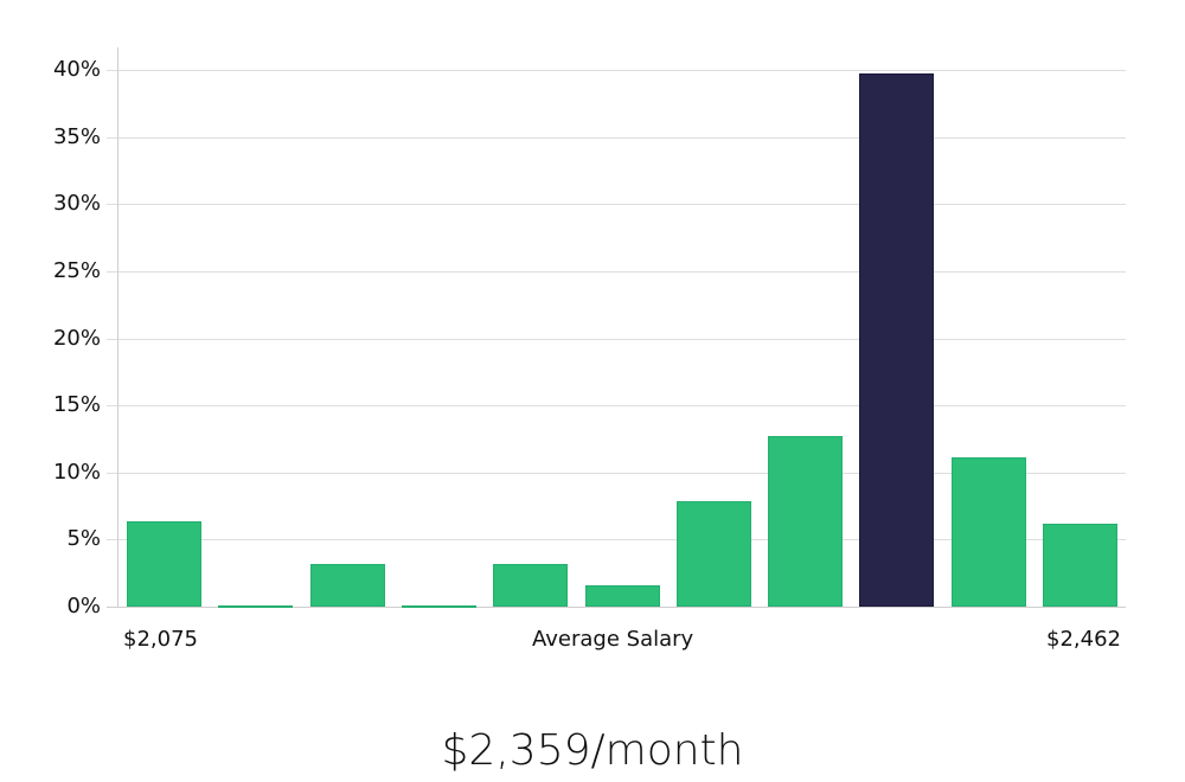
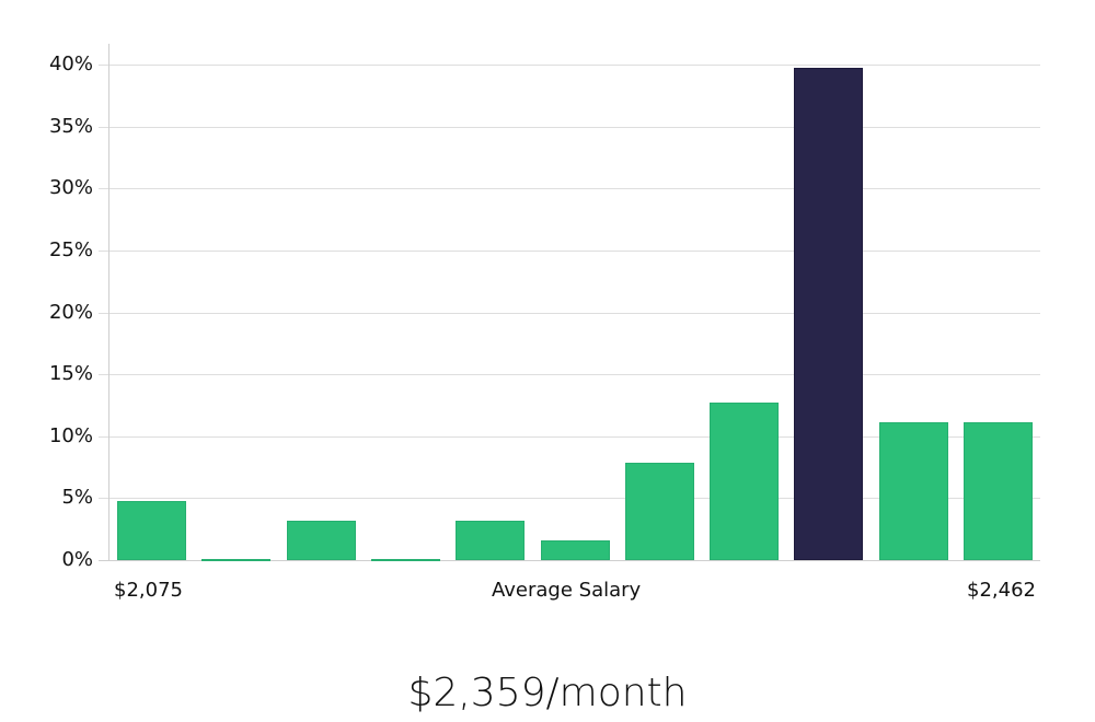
$2,075: 6.4% -> 4.8%
$2,462: 6.2% -> 11.1%
